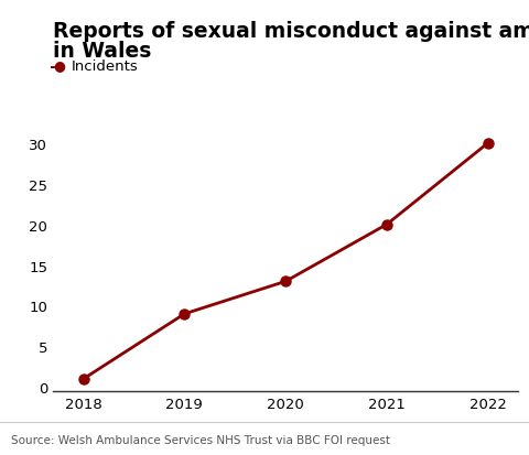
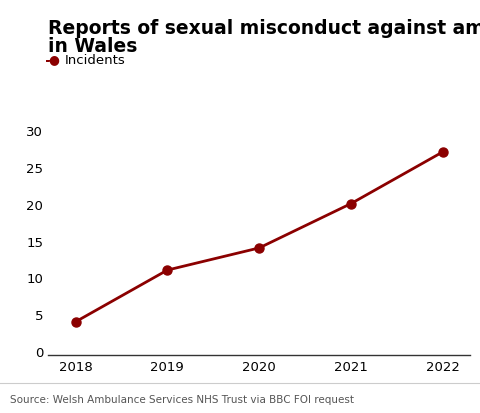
2018: 1 -> 4
2019: 9 -> 11
2020: 13 -> 14
2022: 30 -> 27
